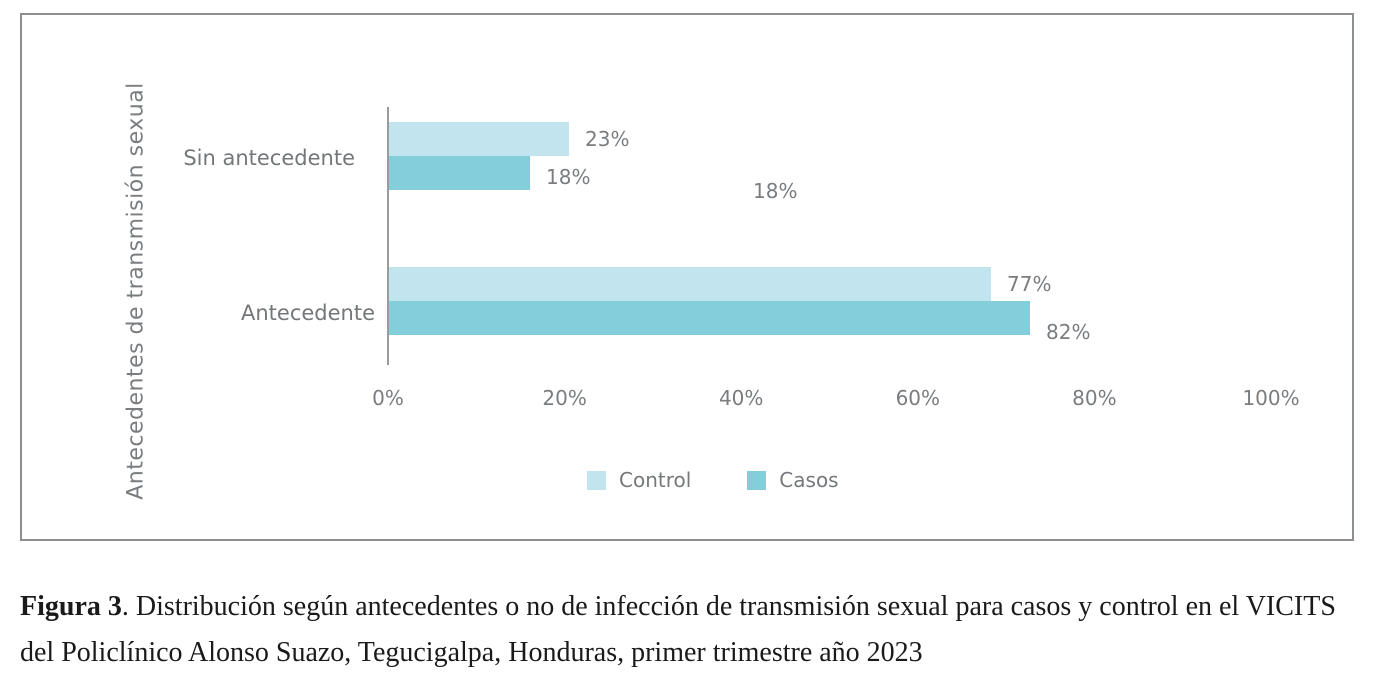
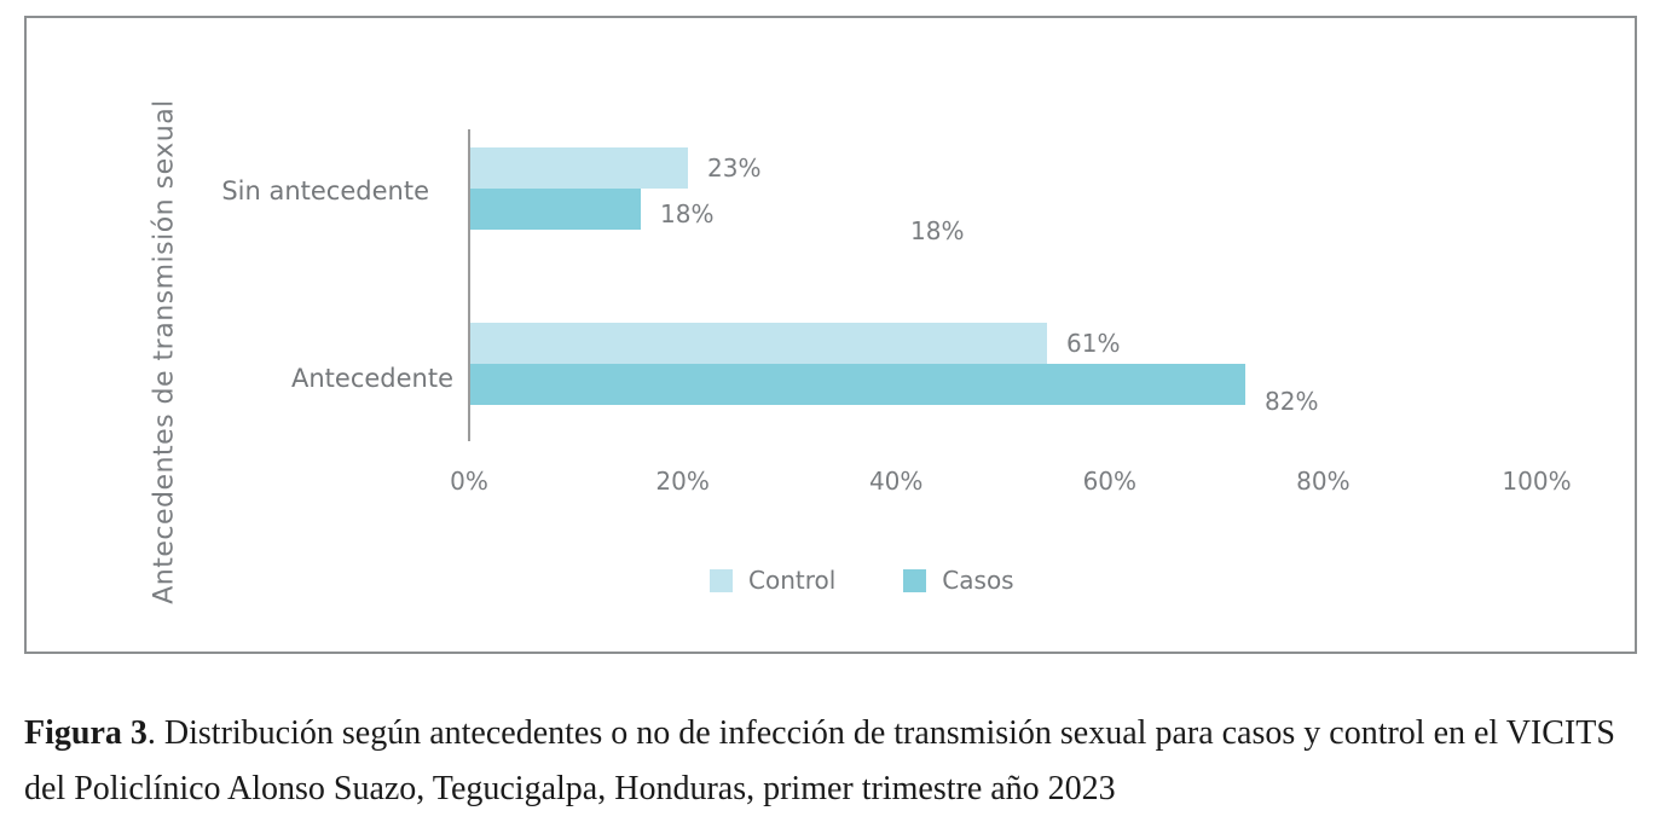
Control/Antecedente: 77% -> 61%
